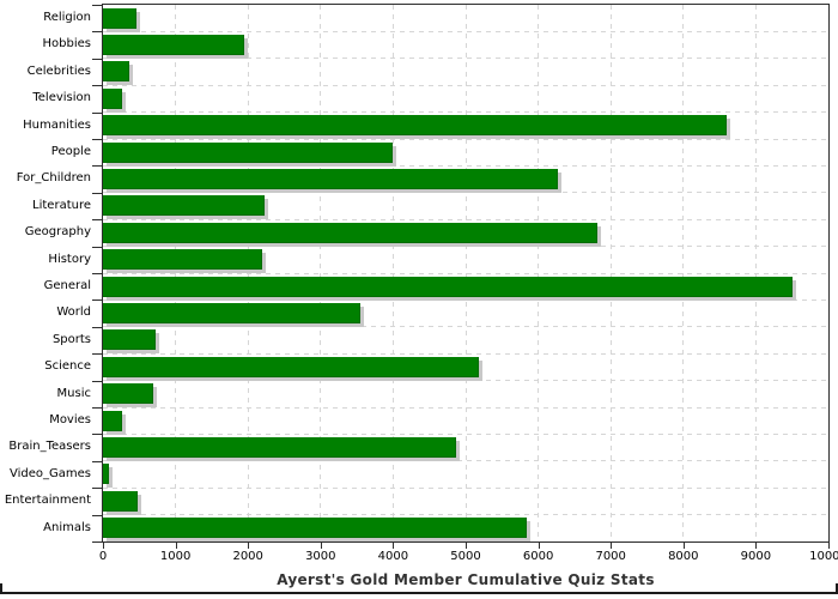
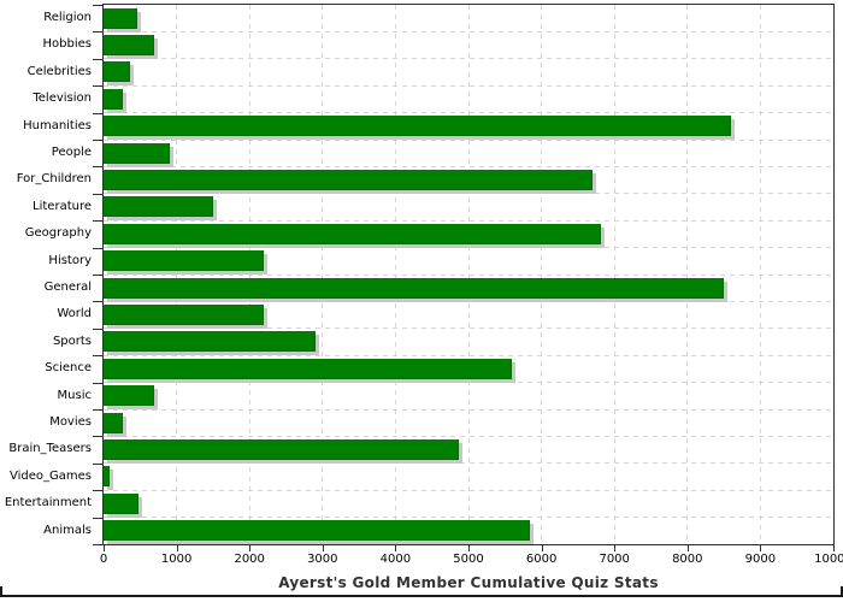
Hobbies: 2000 -> 700
People: 4000 -> 900
For_Children: 6300 -> 6700
Literature: 2200 -> 1500
General: 9500 -> 8500
World: 3600 -> 2200
Sports: 700 -> 2900
Science: 5200 -> 5600
